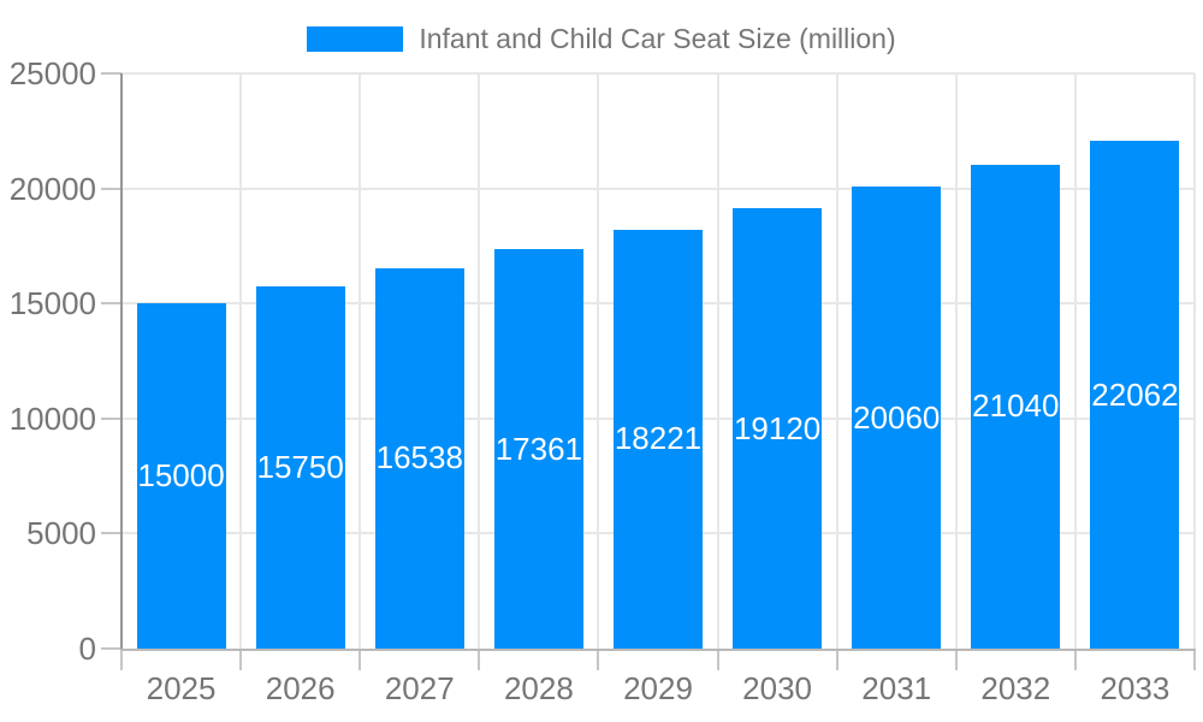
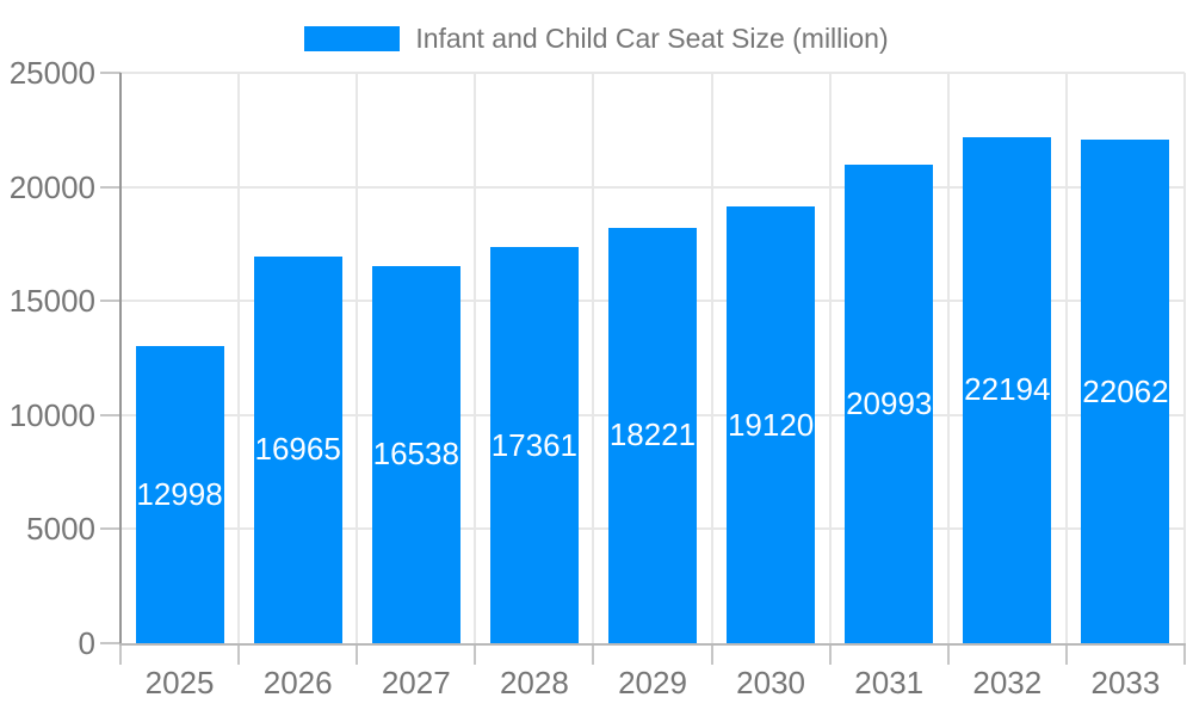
2025: 15000 -> 12998
2026: 15750 -> 16965
2031: 20060 -> 20993
2032: 21040 -> 22194
